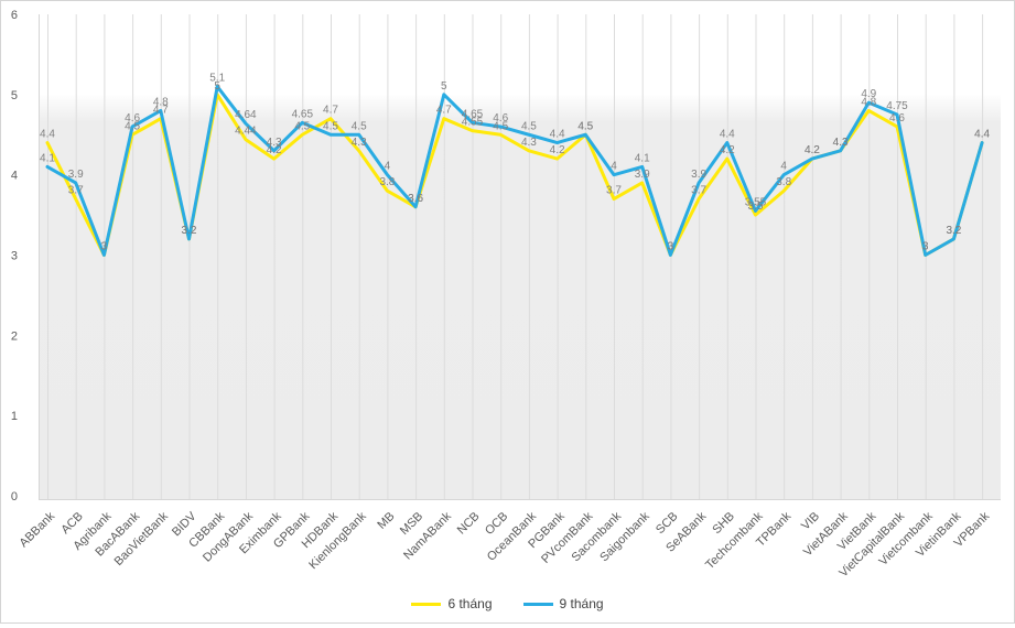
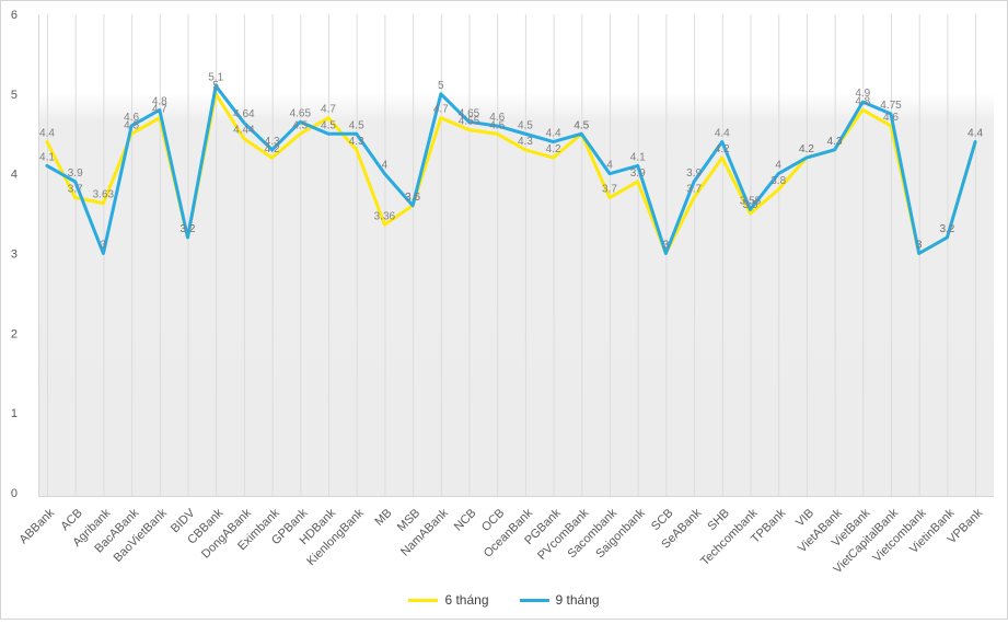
6 tháng/Agribank: 3 -> 3.63
6 tháng/MB: 3.8 -> 3.36
